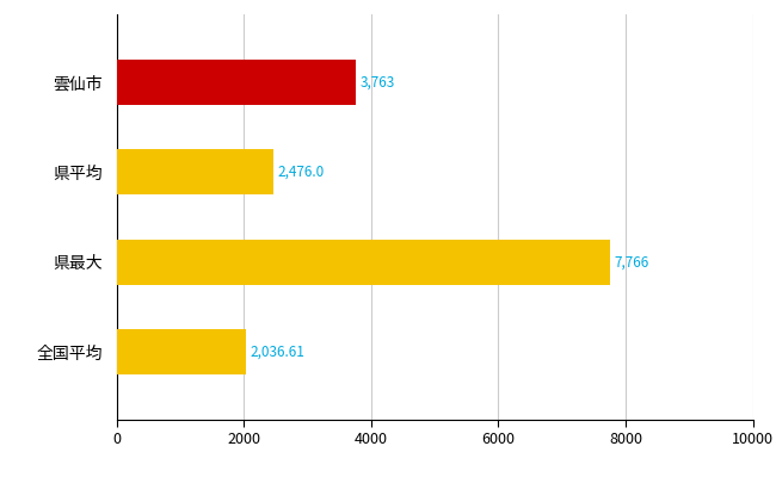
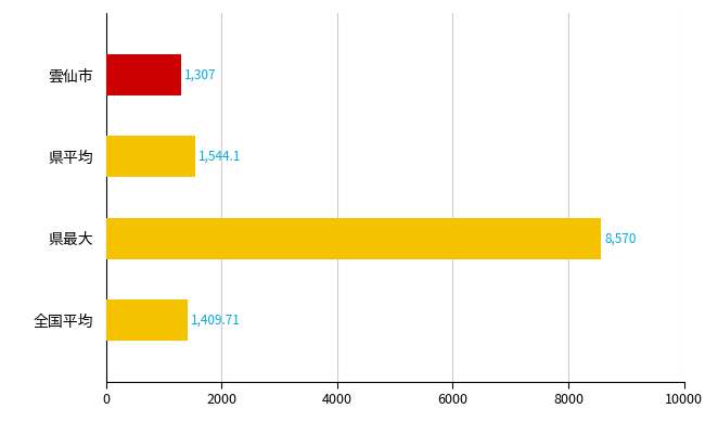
雲仙市: 3,763 -> 1,307
県平均: 2,476.0 -> 1,544.1
県最大: 7,766 -> 8,570
全国平均: 2,036.61 -> 1,409.71
